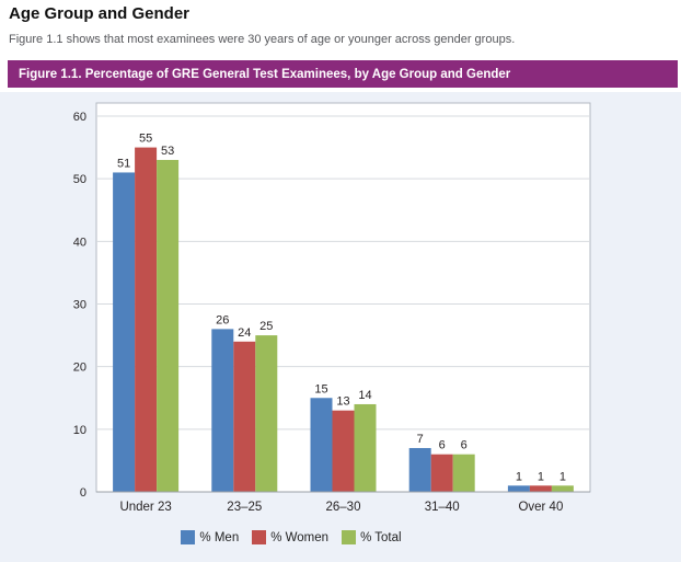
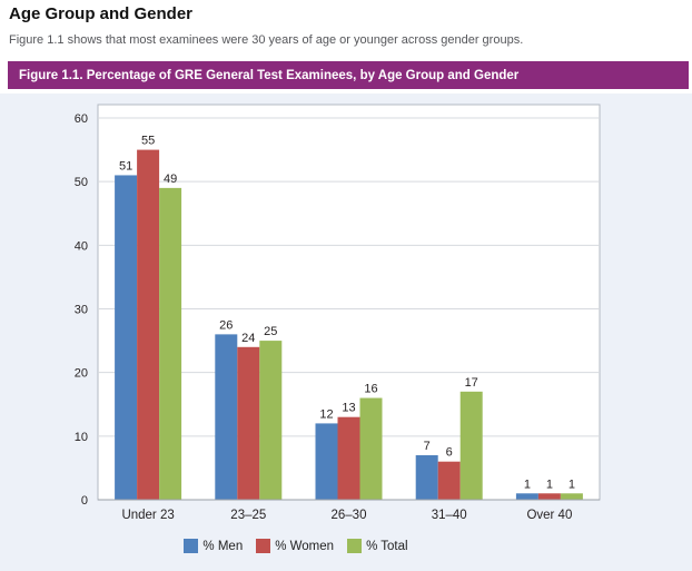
% Total/Under 23: 53 -> 49
% Men/26–30: 15 -> 12
% Total/26–30: 14 -> 16
% Total/31–40: 6 -> 17
